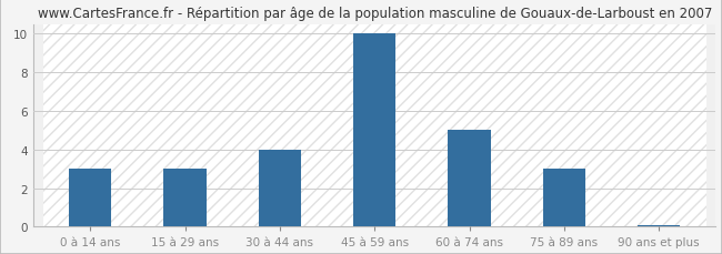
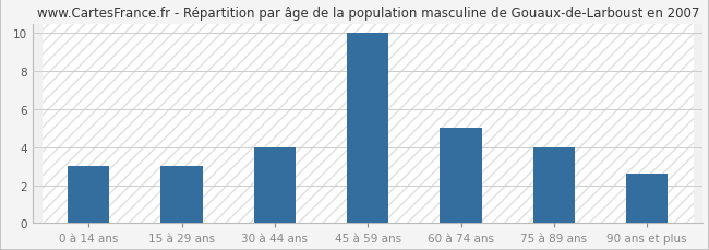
75 à 89 ans: 3.0 -> 4.0
90 ans et plus: 0.1 -> 2.6
